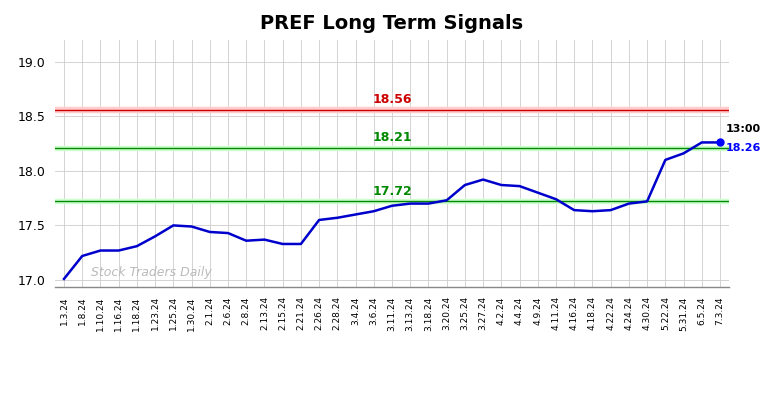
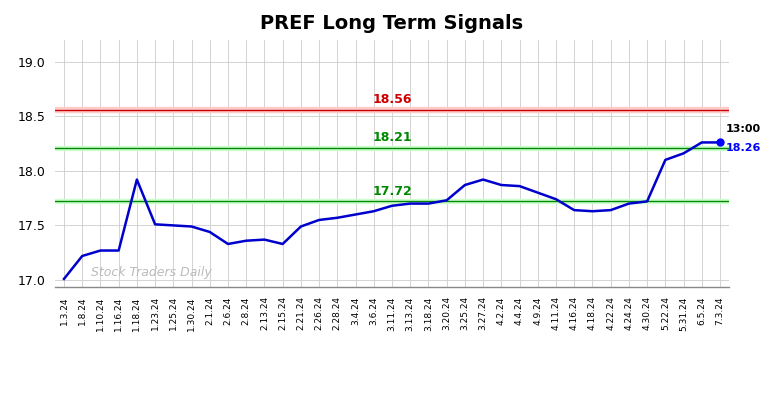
1.18.24: 17.31 -> 17.92
1.23.24: 17.40 -> 17.51
2.6.24: 17.43 -> 17.33
2.21.24: 17.33 -> 17.49
